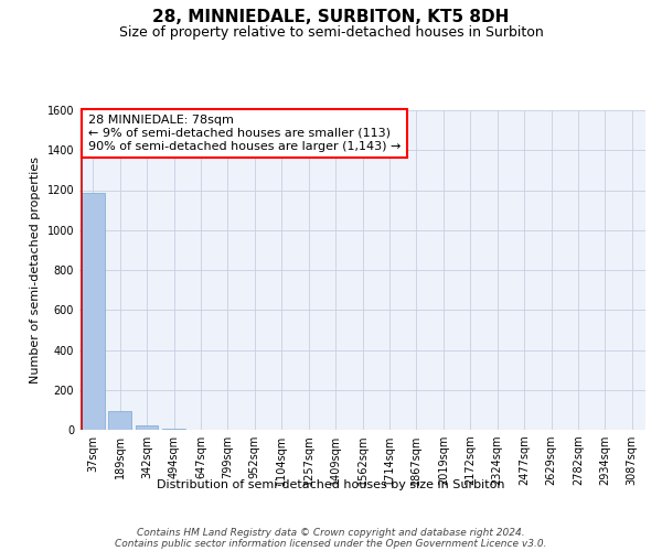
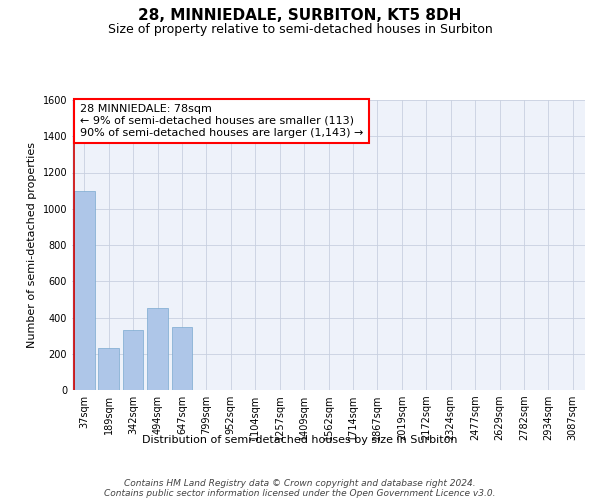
37sqm: 1180 -> 1100
189sqm: 100 -> 230
342sqm: 20 -> 330
494sqm: 0 -> 450
647sqm: 0 -> 350
